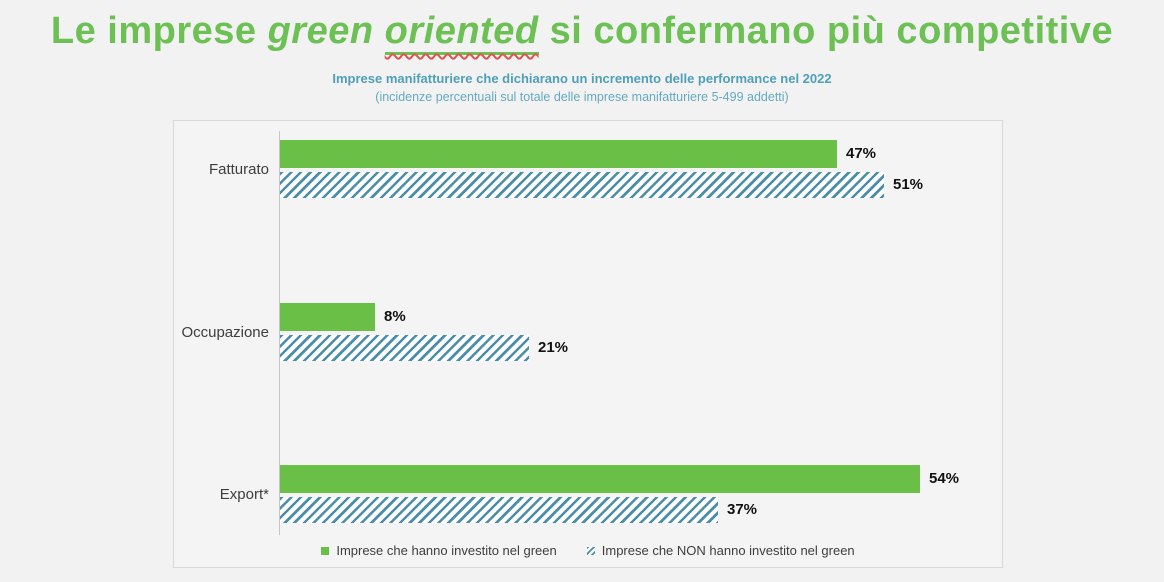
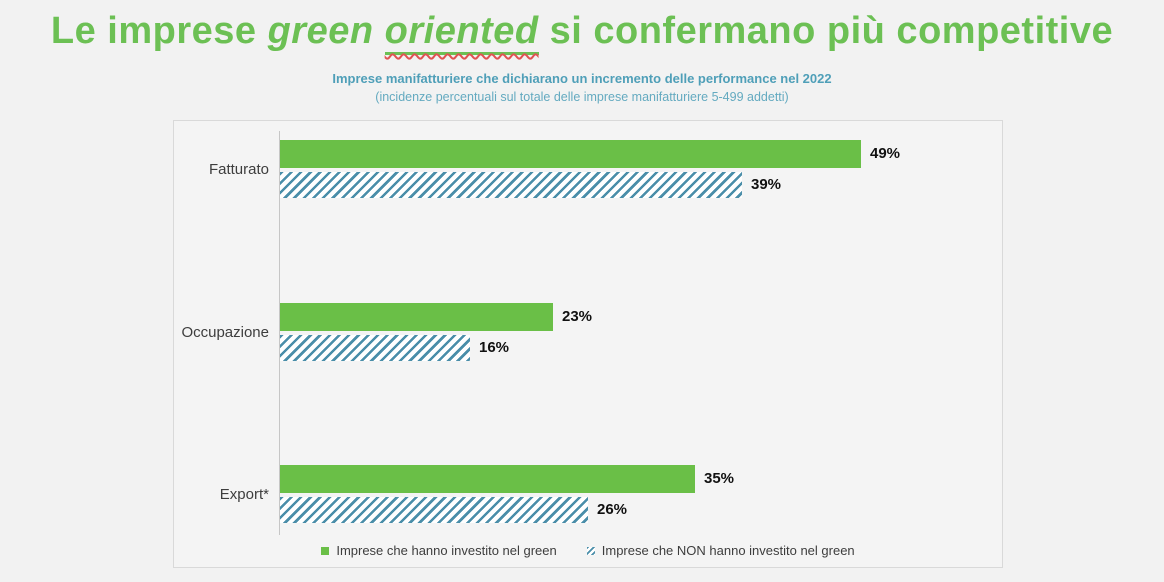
Imprese che hanno investito nel green/Fatturato: 47% -> 49%
Imprese che NON hanno investito nel green/Fatturato: 51% -> 39%
Imprese che hanno investito nel green/Occupazione: 8% -> 23%
Imprese che NON hanno investito nel green/Occupazione: 21% -> 16%
Imprese che hanno investito nel green/Export*: 54% -> 35%
Imprese che NON hanno investito nel green/Export*: 37% -> 26%
